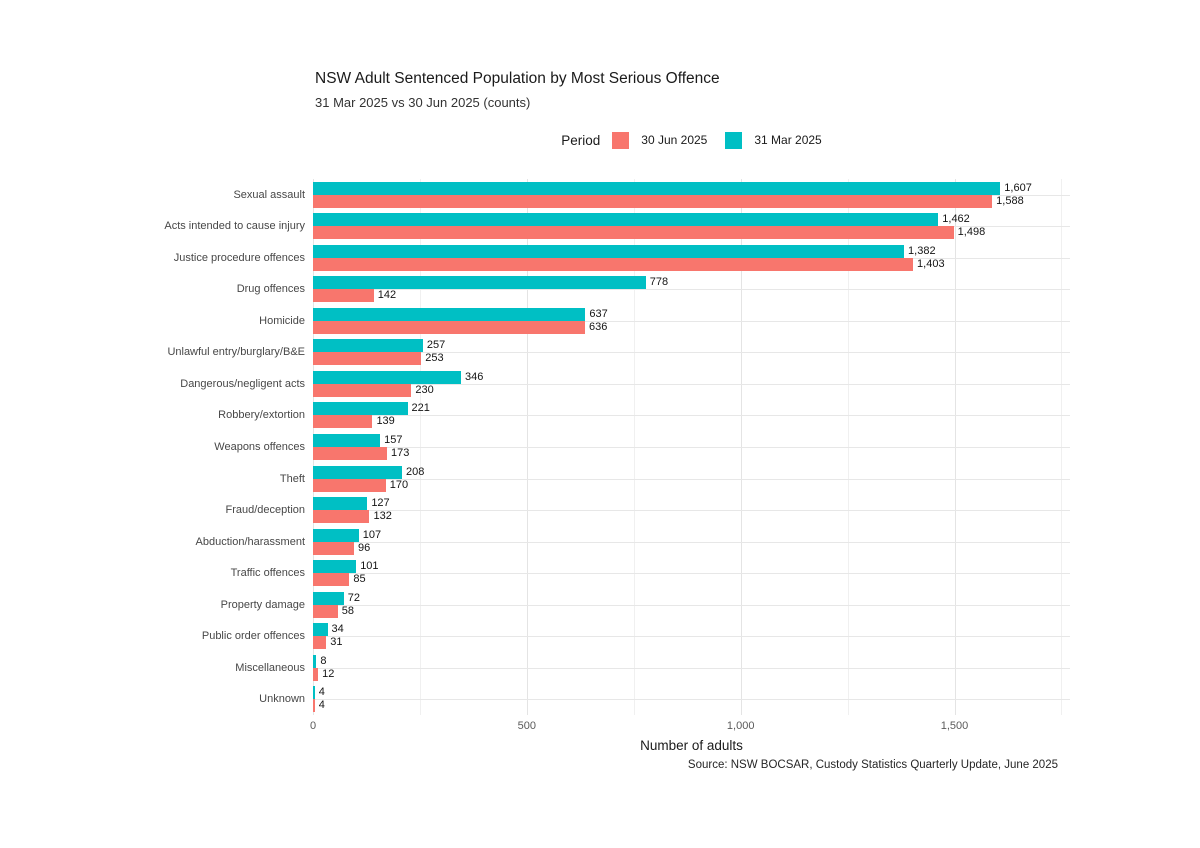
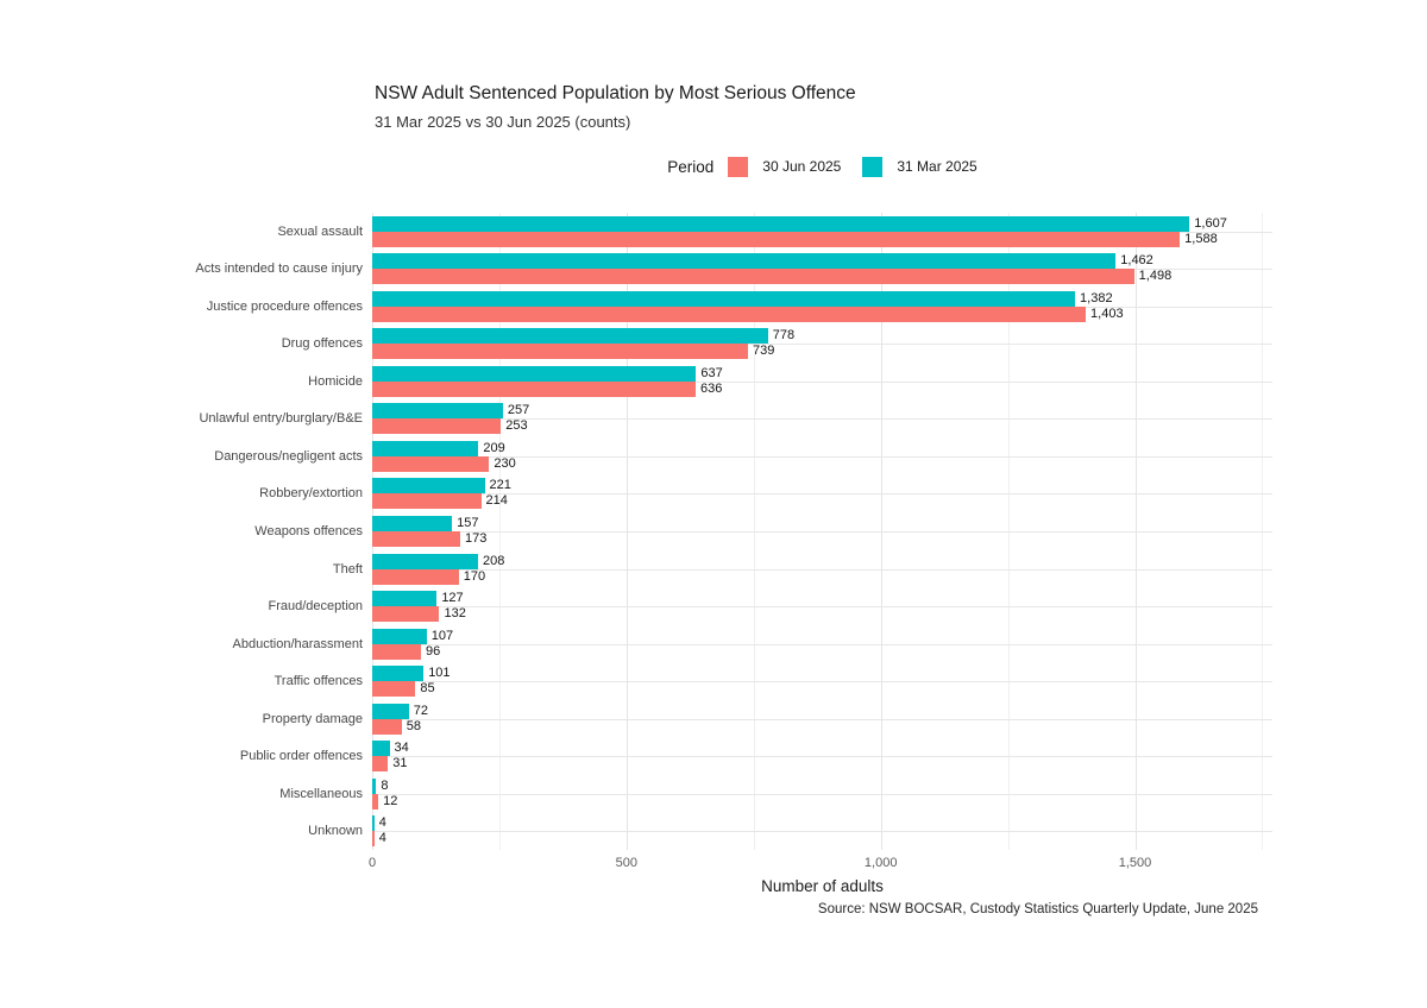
30 Jun 2025/Drug offences: 142 -> 739
31 Mar 2025/Dangerous/negligent acts: 346 -> 209
30 Jun 2025/Robbery/extortion: 139 -> 214
